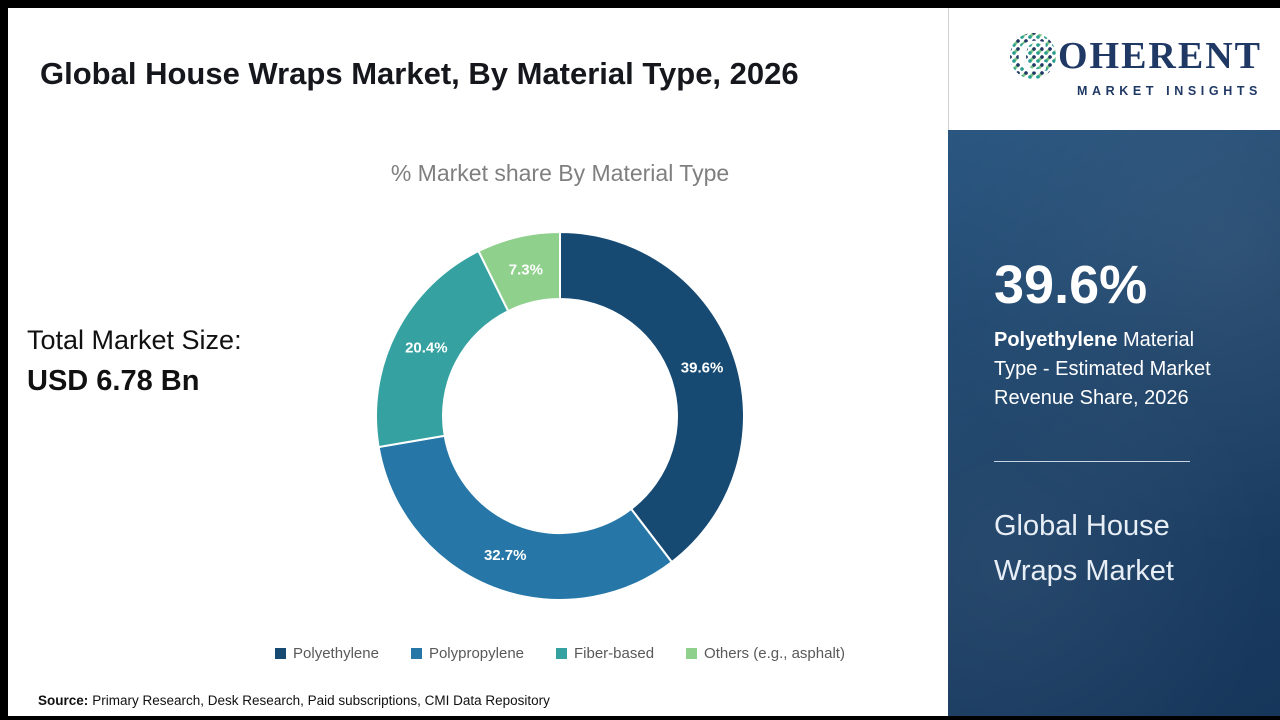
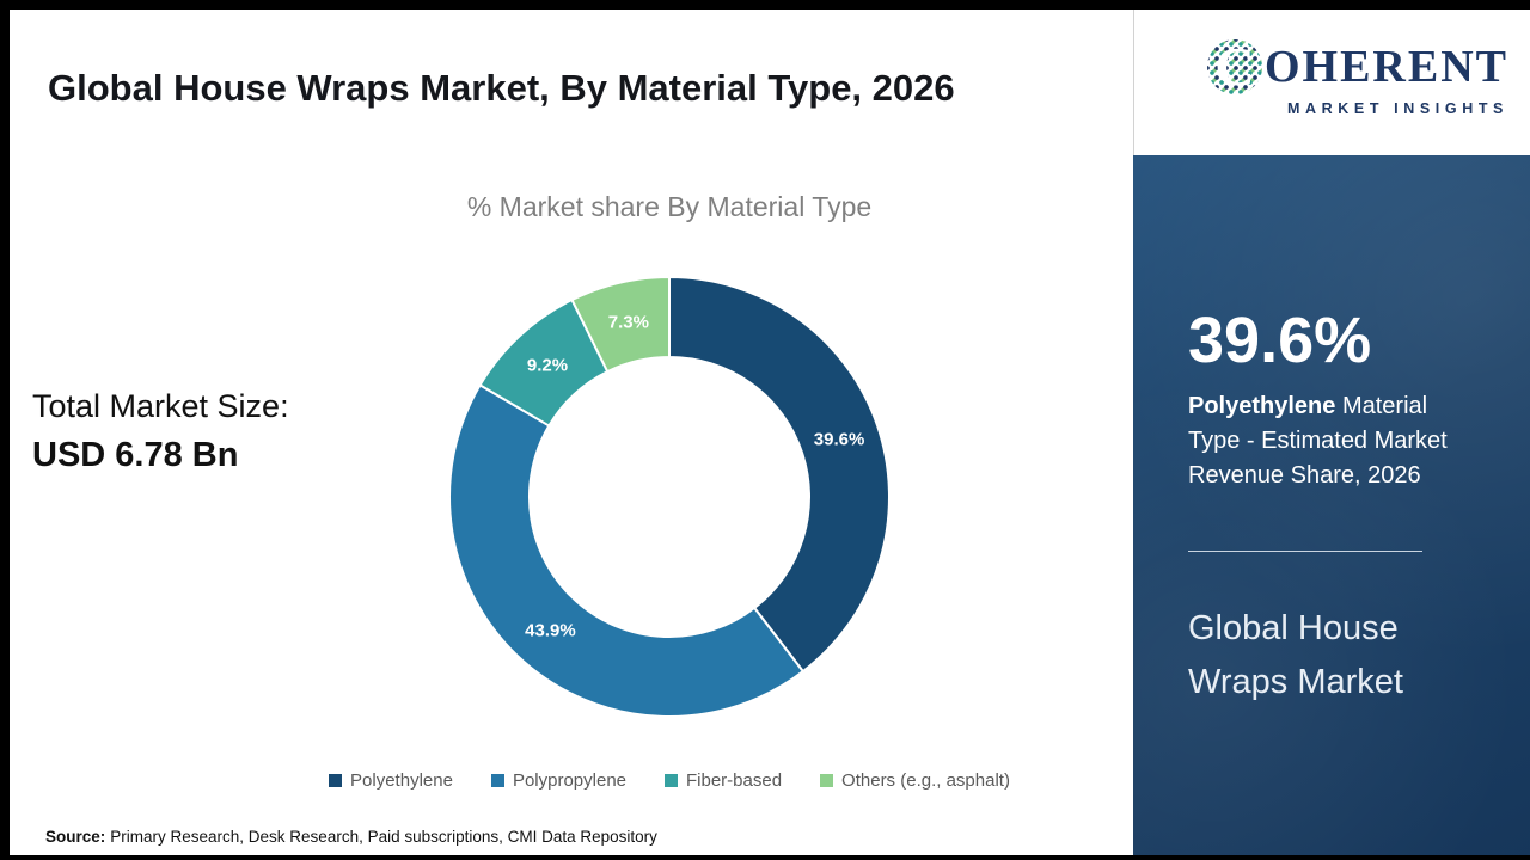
Polypropylene: 32.7% -> 43.9%
Fiber-based: 20.4% -> 9.2%
